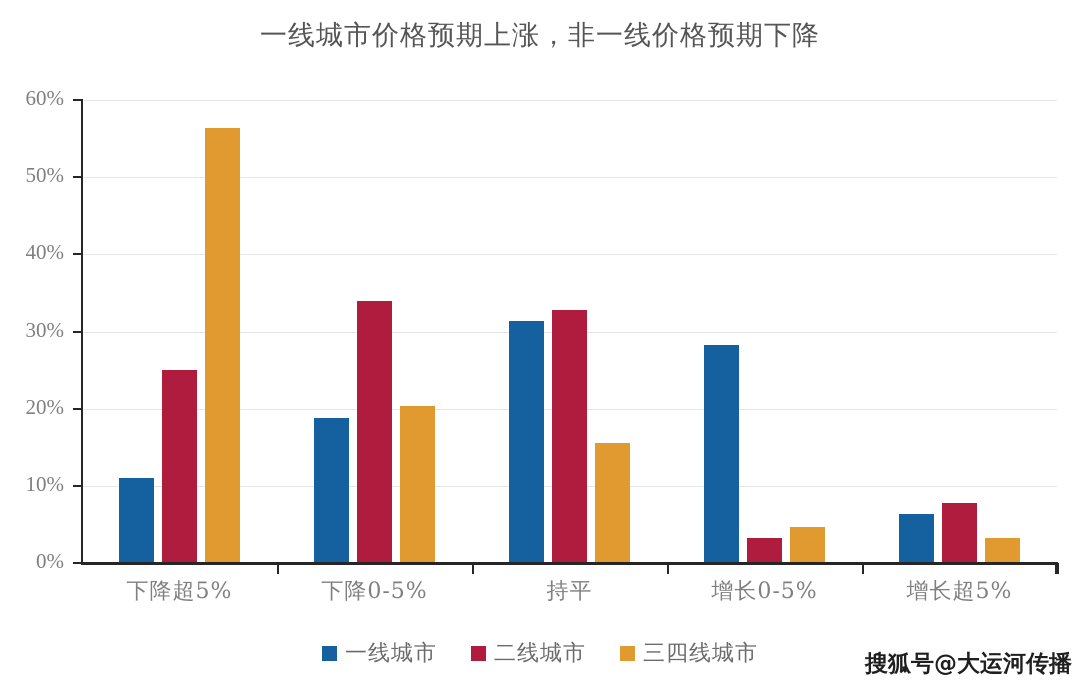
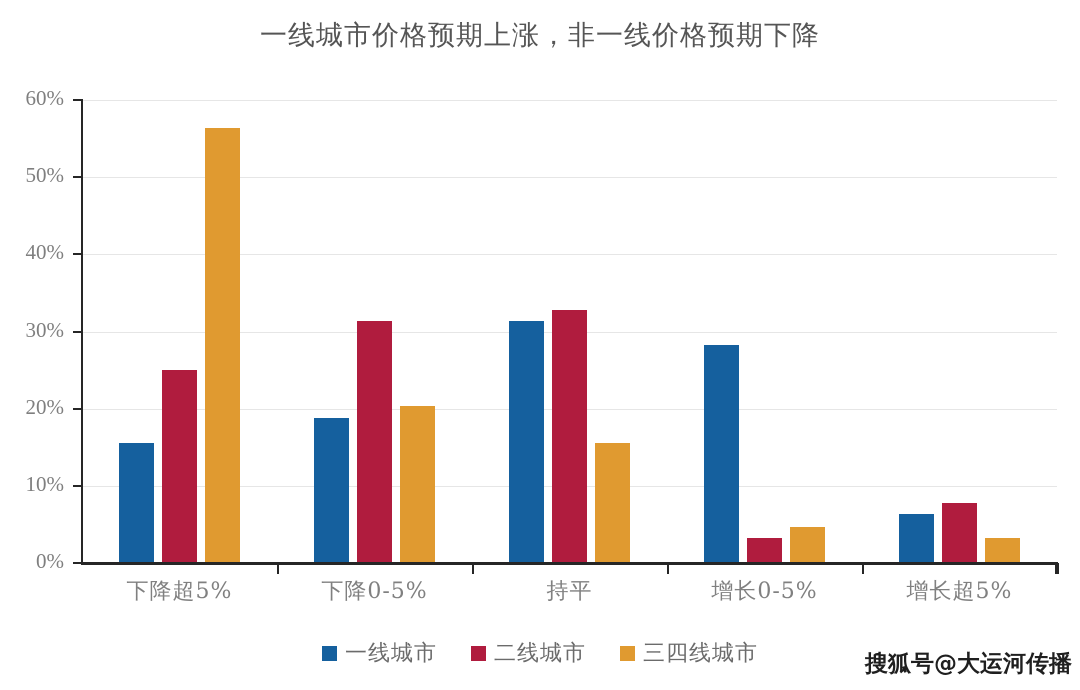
一线城市/下降超5%: 11% -> 16%
二线城市/下降0-5%: 34% -> 31%
